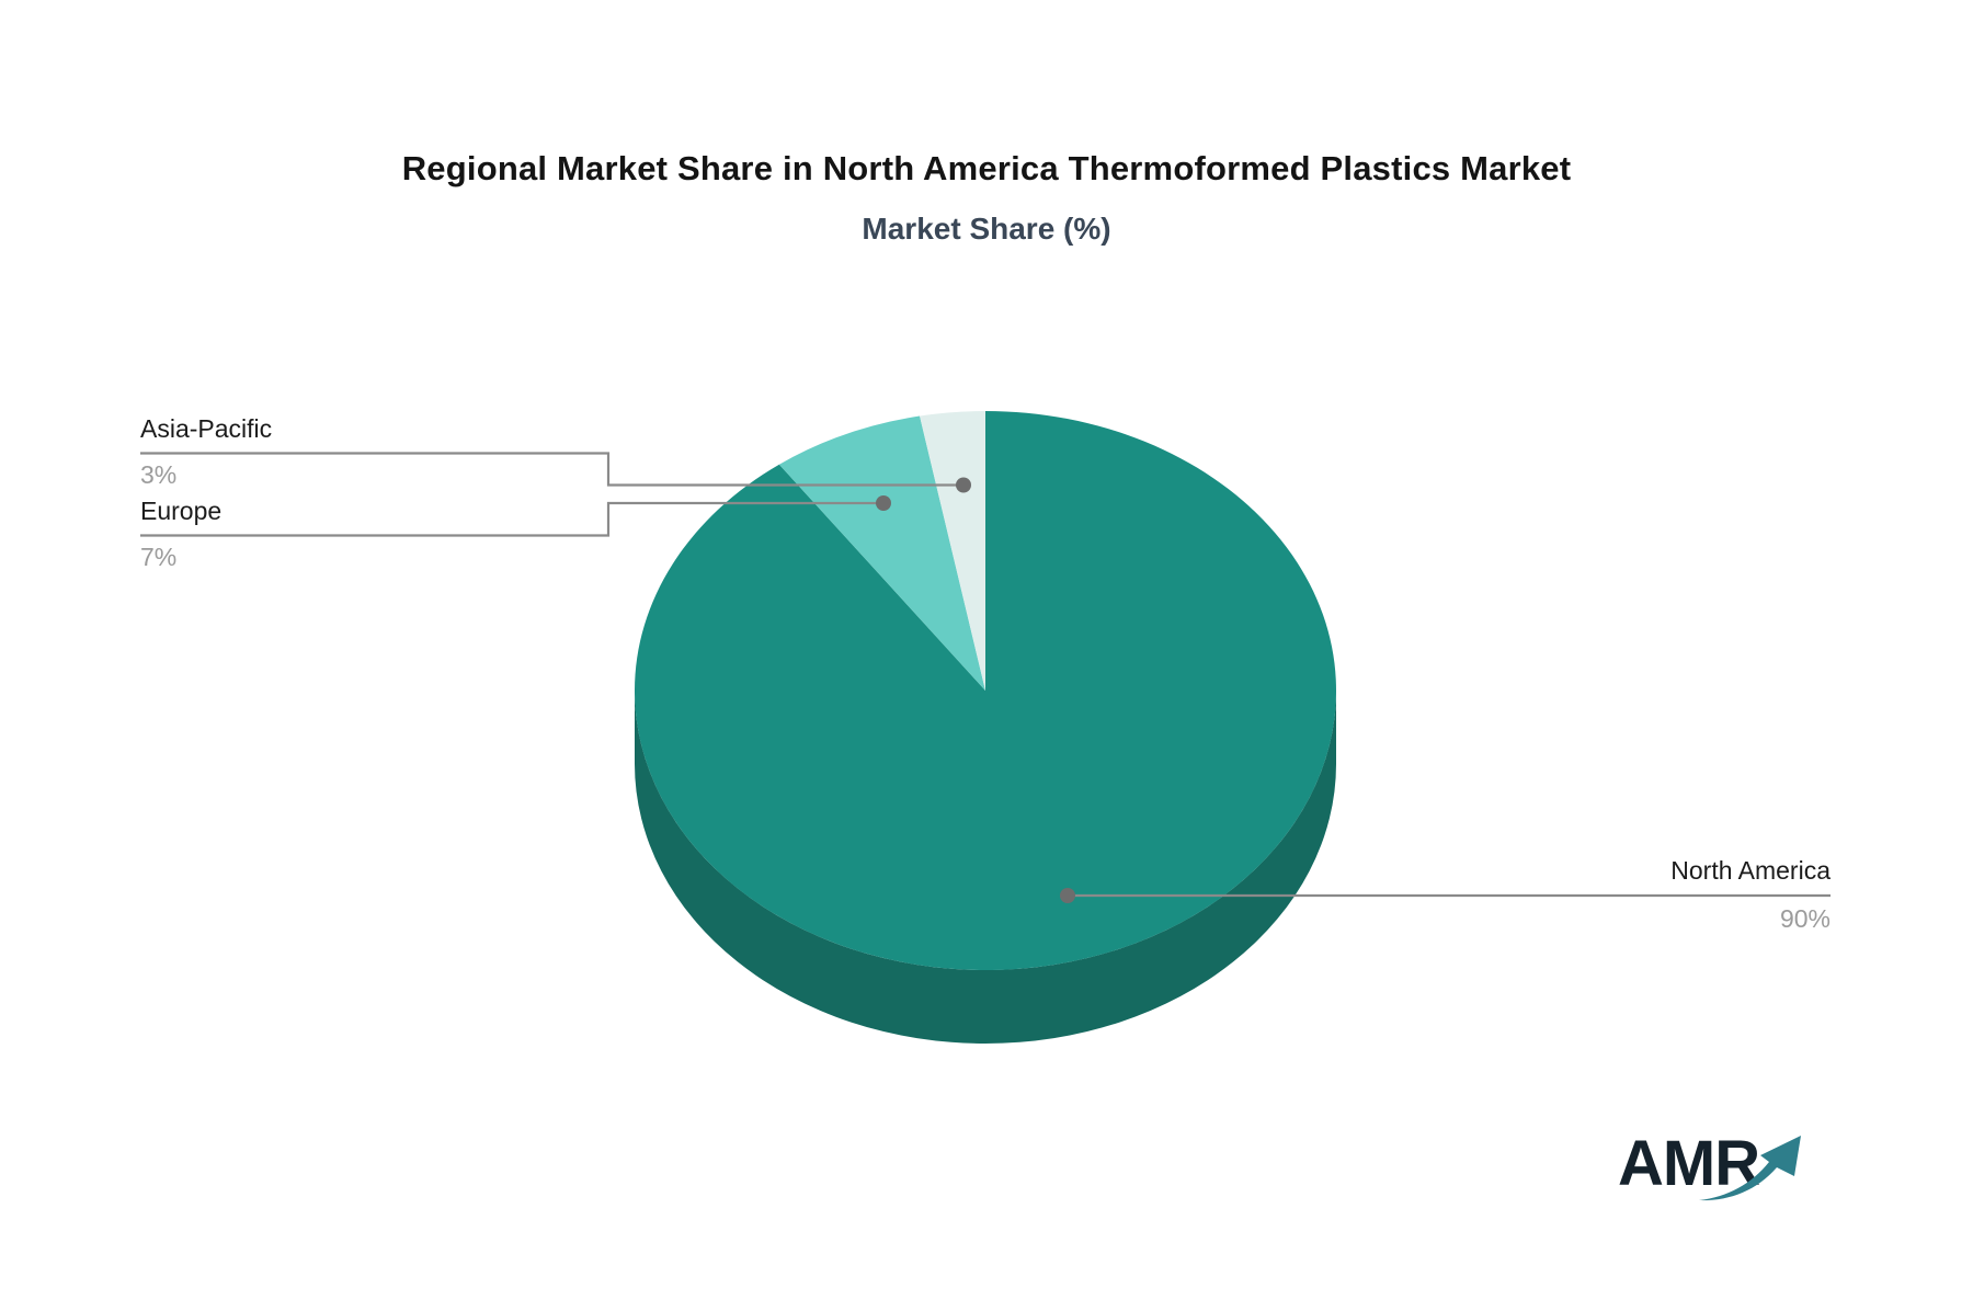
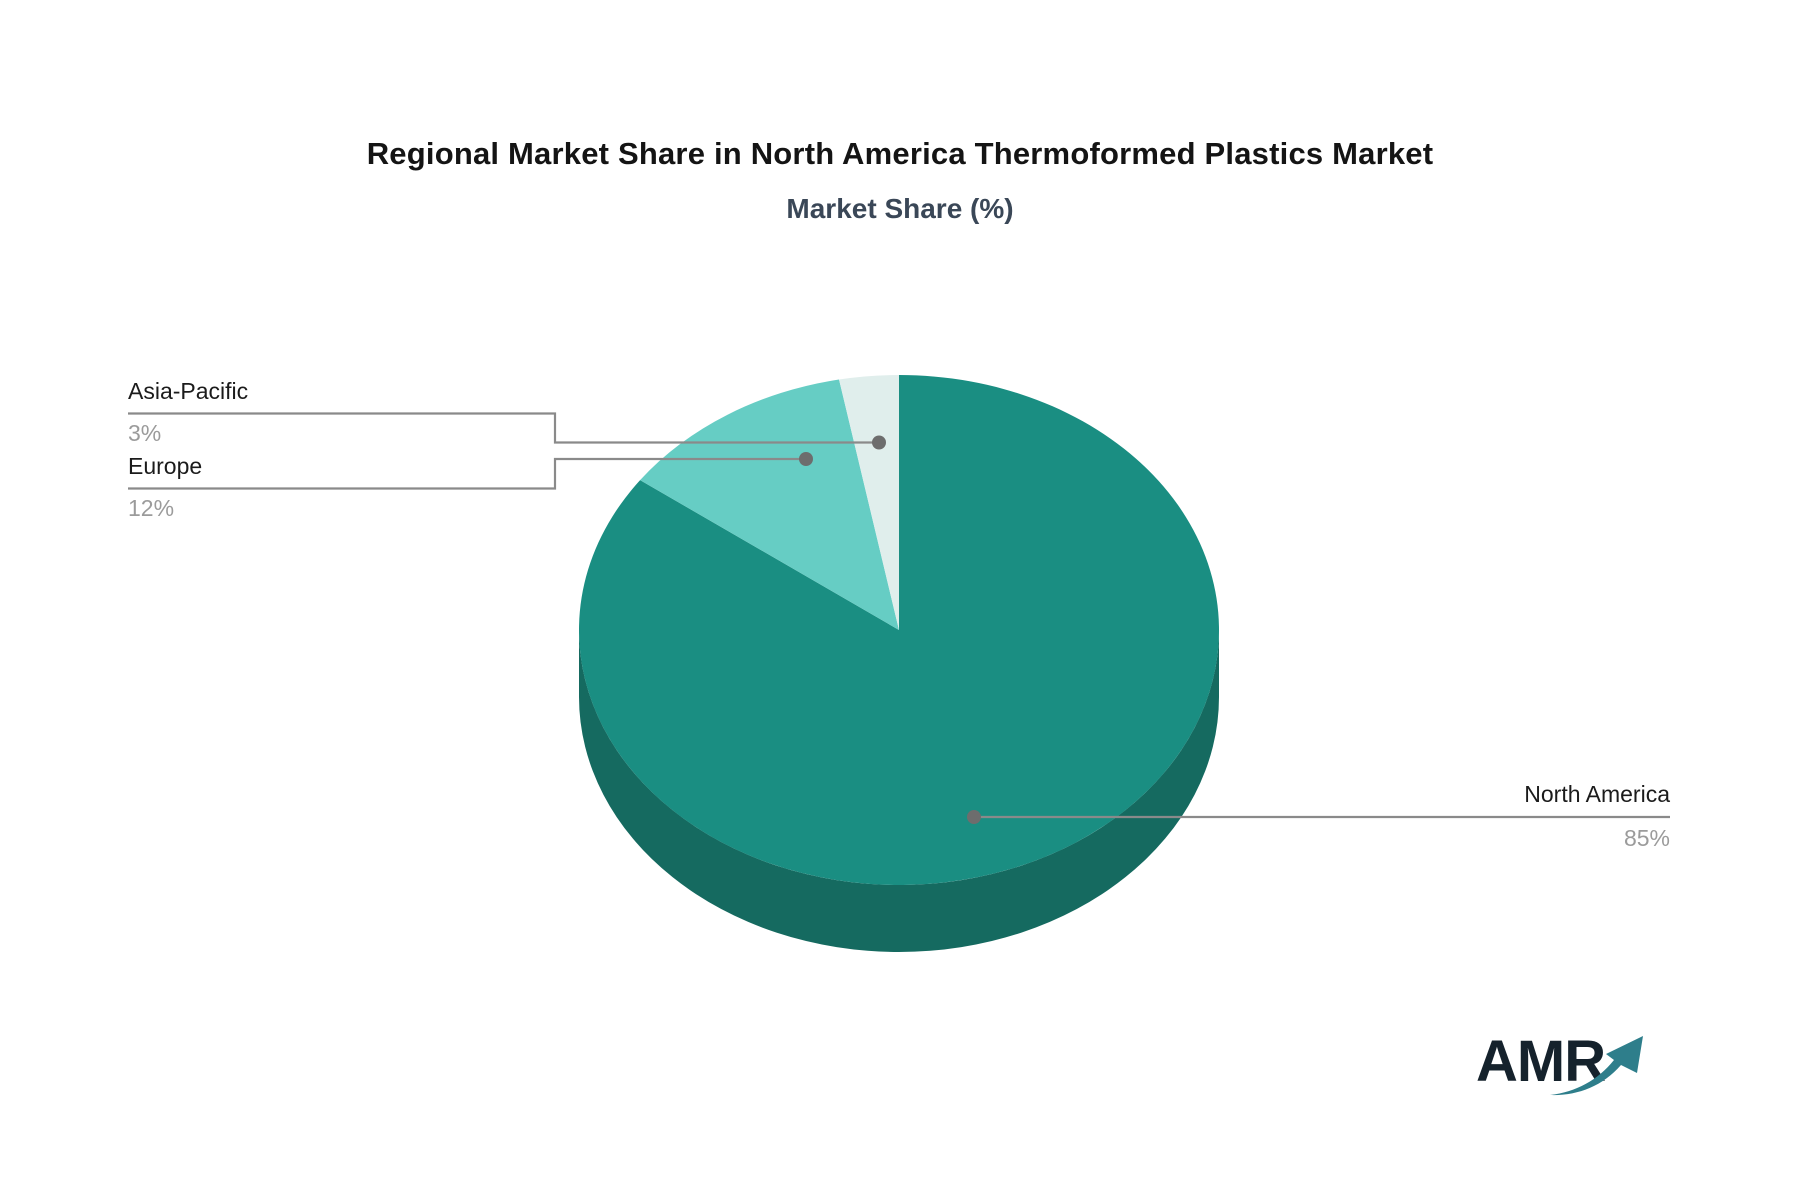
North America: 90% -> 85%
Europe: 7% -> 12%
